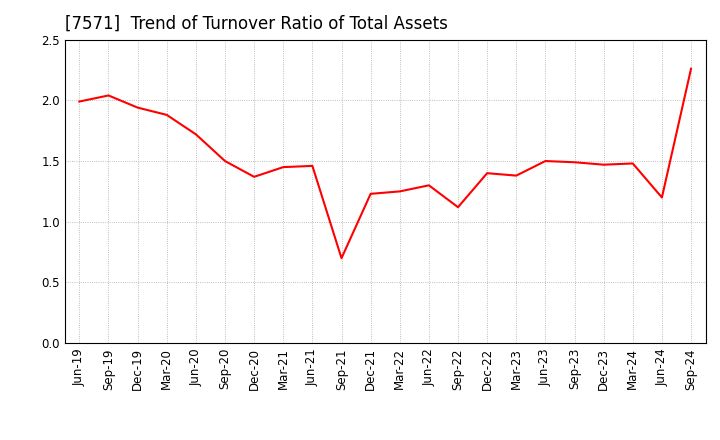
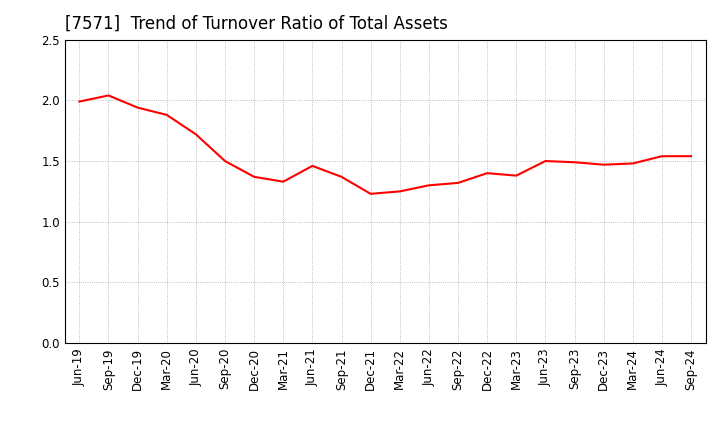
Mar-21: 1.45 -> 1.33
Sep-21: 0.70 -> 1.37
Sep-22: 1.12 -> 1.32
Jun-24: 1.20 -> 1.54
Sep-24: 2.26 -> 1.54
